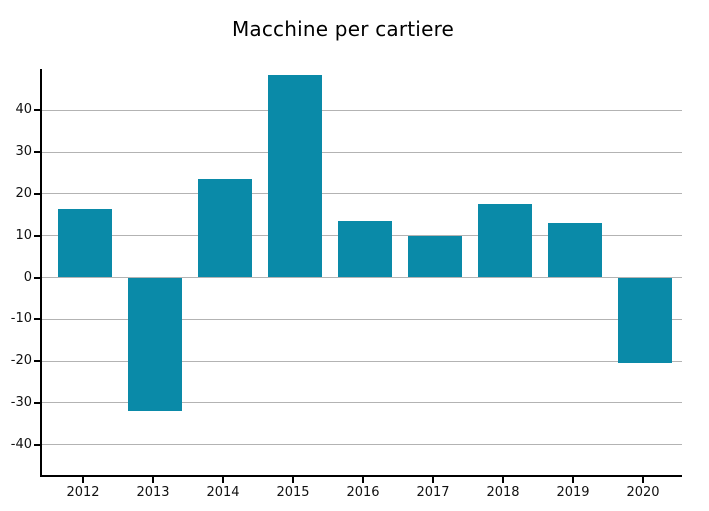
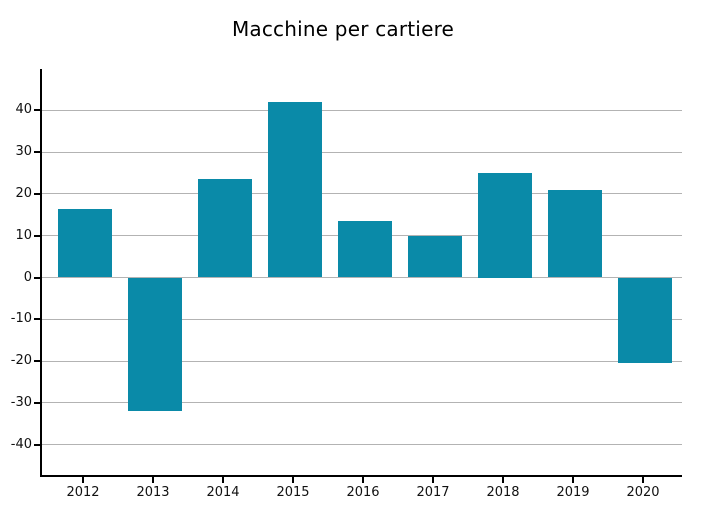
2015: 48 -> 42
2018: 18 -> 25
2019: 13 -> 21
